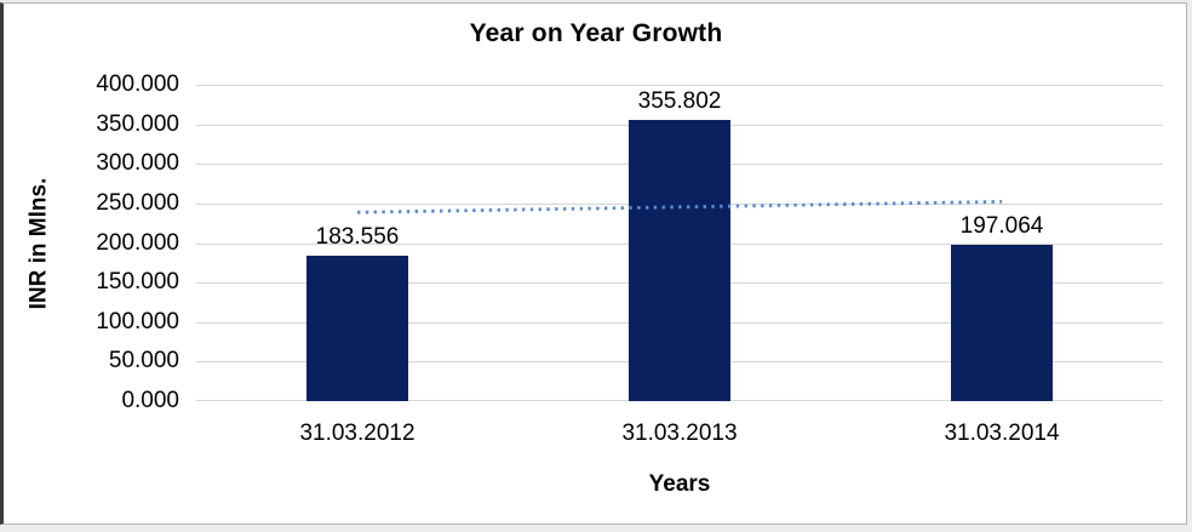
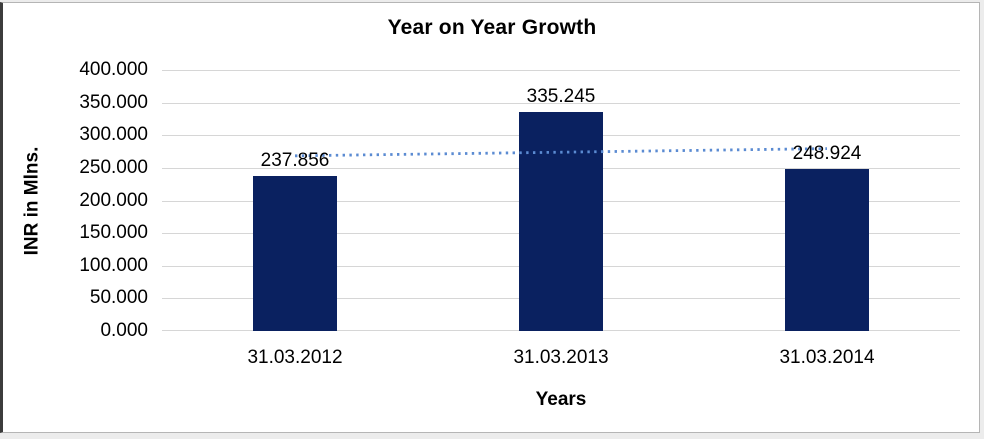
31.03.2012: 183.556 -> 237.856
31.03.2013: 355.802 -> 335.245
31.03.2014: 197.064 -> 248.924
